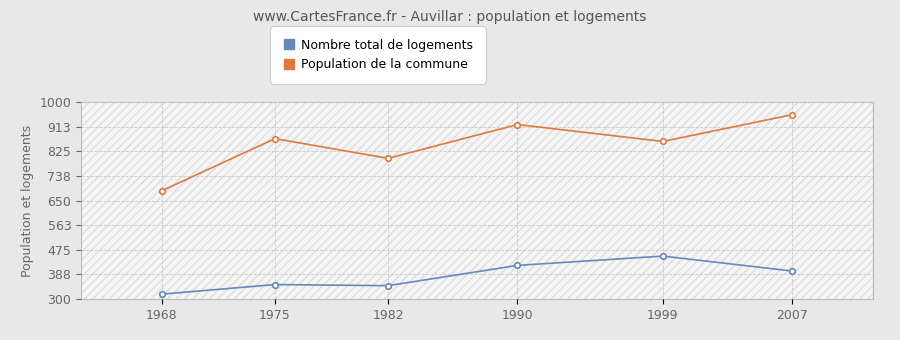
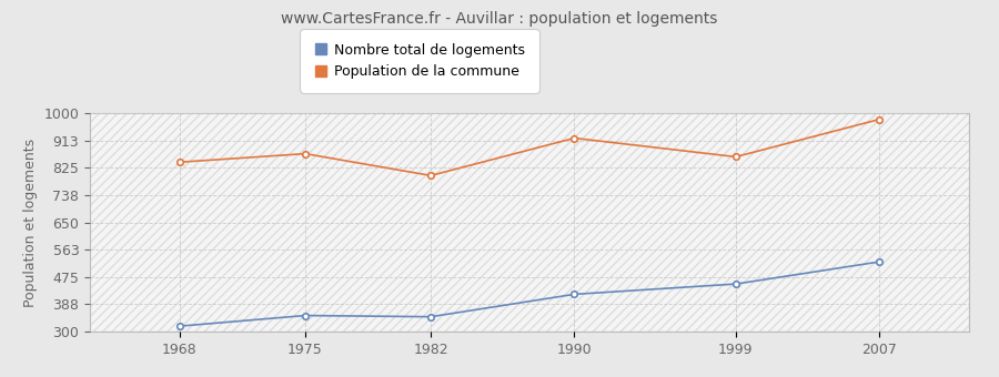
Population de la commune/1968: 685 -> 843
Nombre total de logements/2007: 400 -> 524
Population de la commune/2007: 955 -> 980
